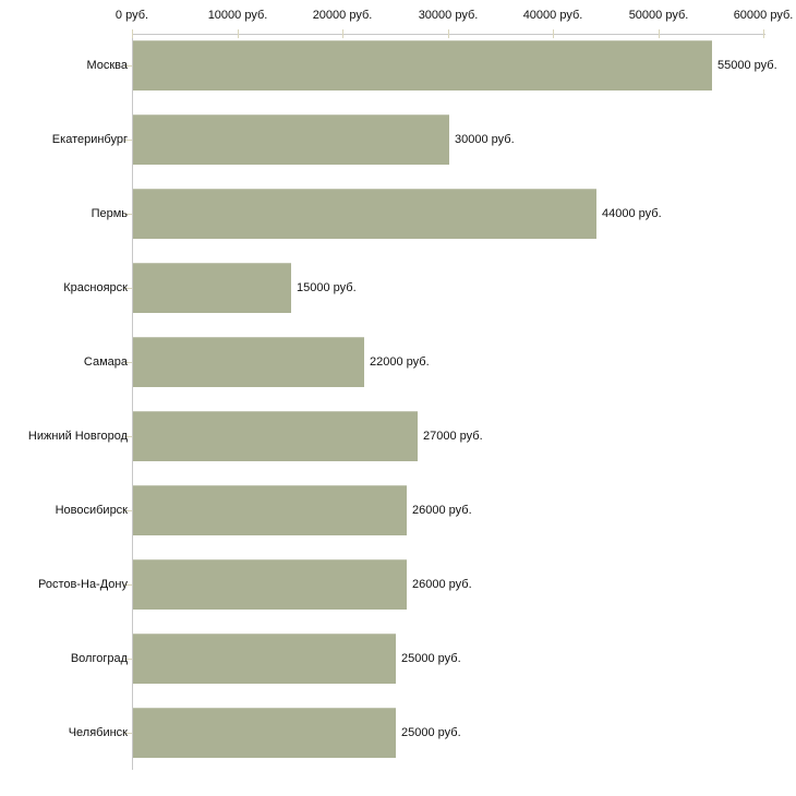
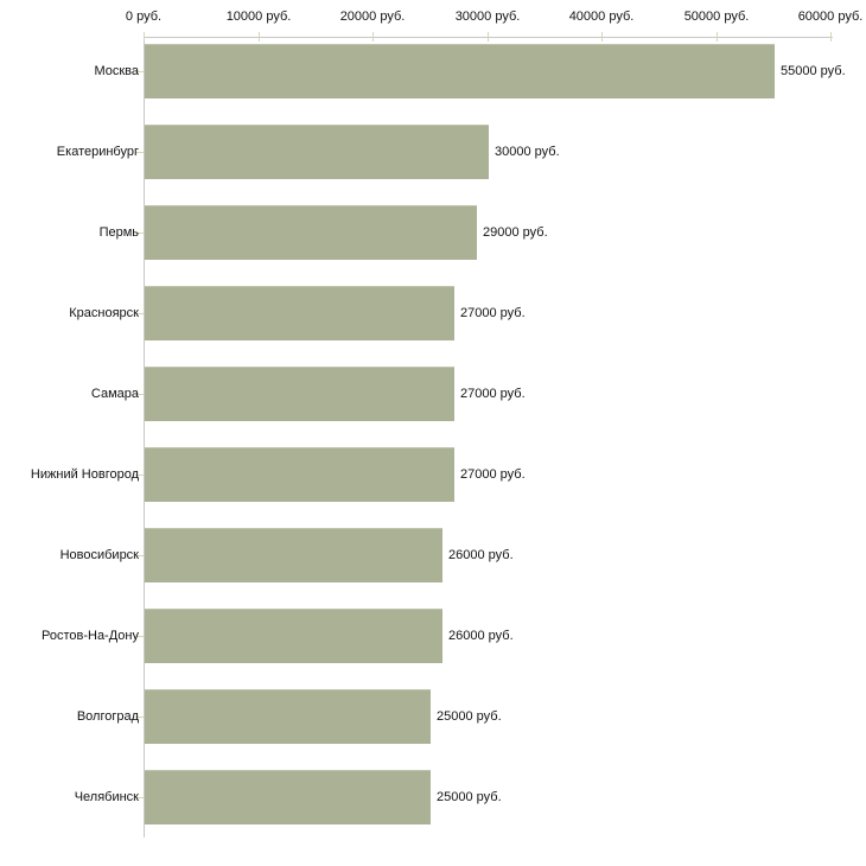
Пермь: 44000 -> 29000
Красноярск: 15000 -> 27000
Самара: 22000 -> 27000
